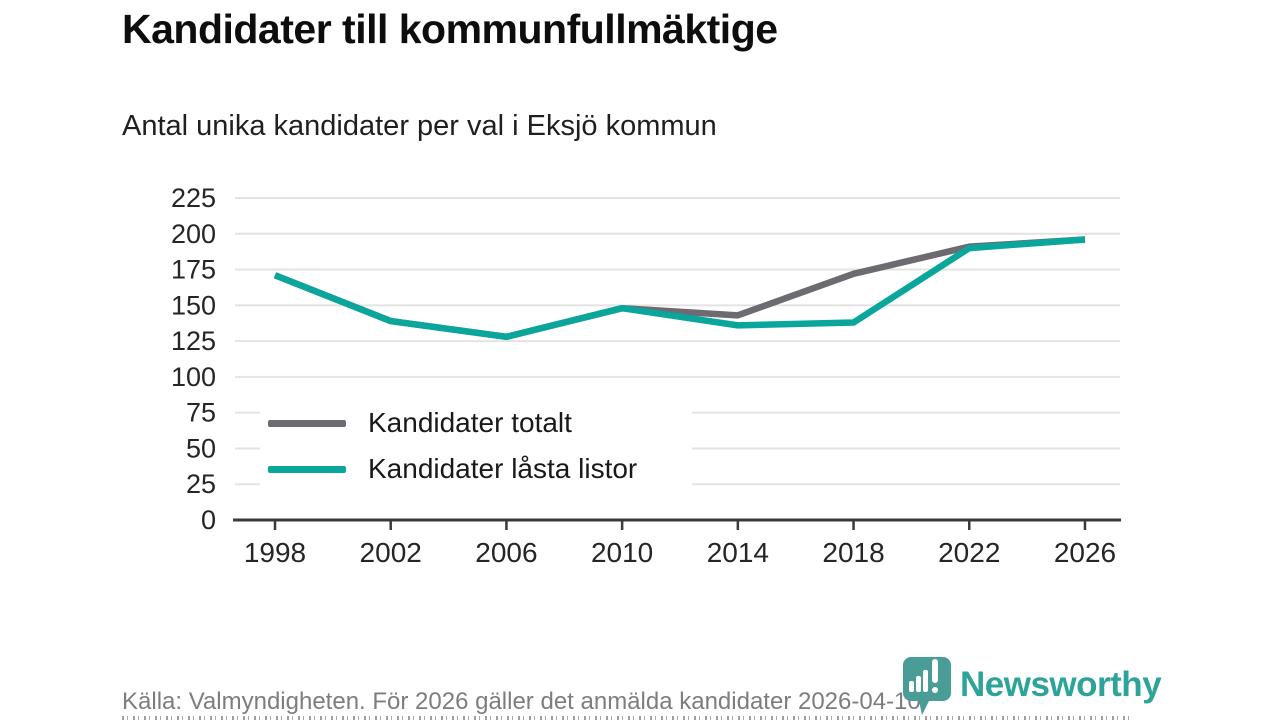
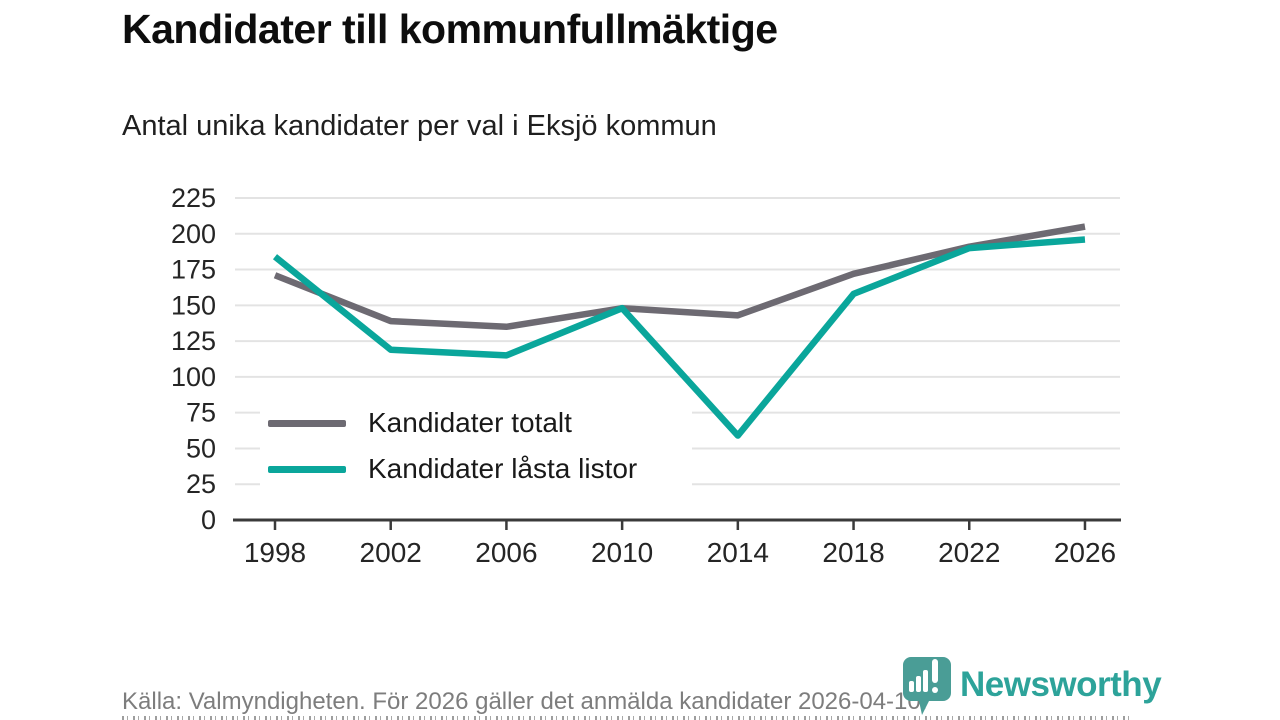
Kandidater låsta listor/1998: 171 -> 184
Kandidater låsta listor/2002: 139 -> 119
Kandidater totalt/2006: 128 -> 135
Kandidater låsta listor/2006: 128 -> 115
Kandidater låsta listor/2014: 136 -> 59
Kandidater låsta listor/2018: 138 -> 158
Kandidater totalt/2026: 196 -> 205
